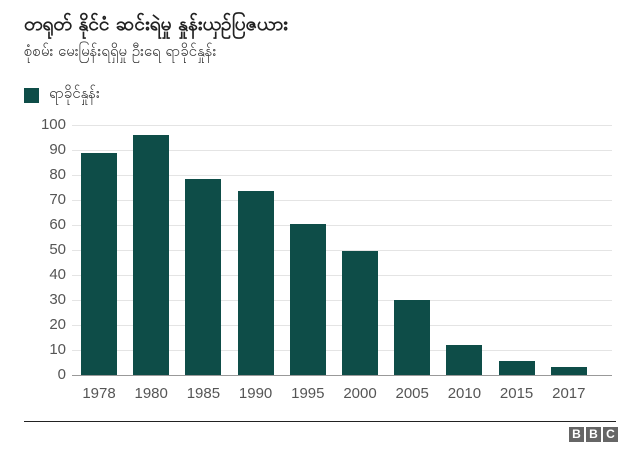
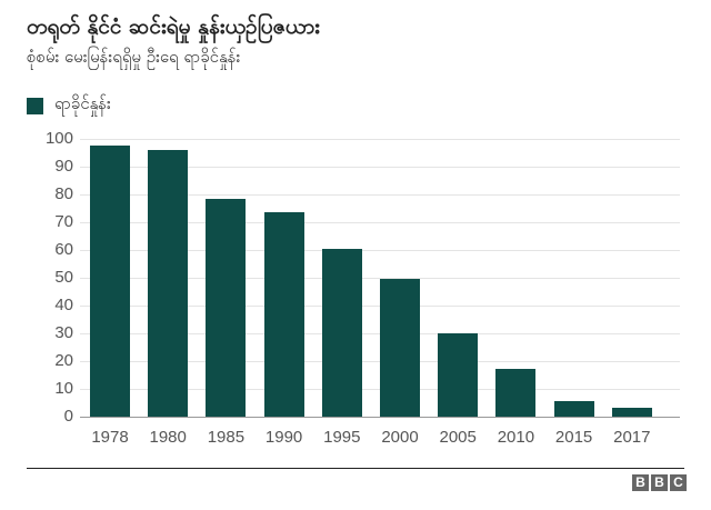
1978: 89 -> 98
2010: 12 -> 17
